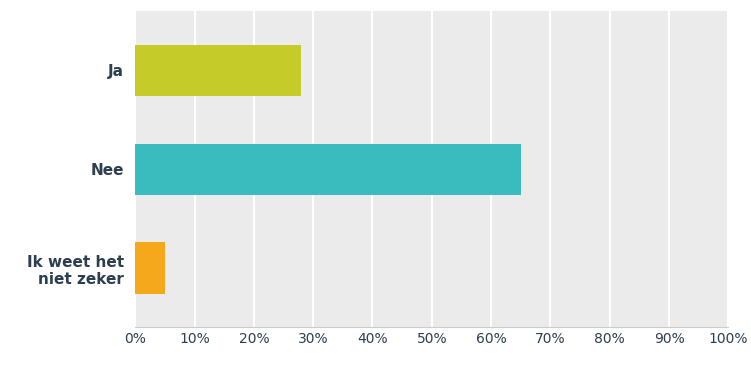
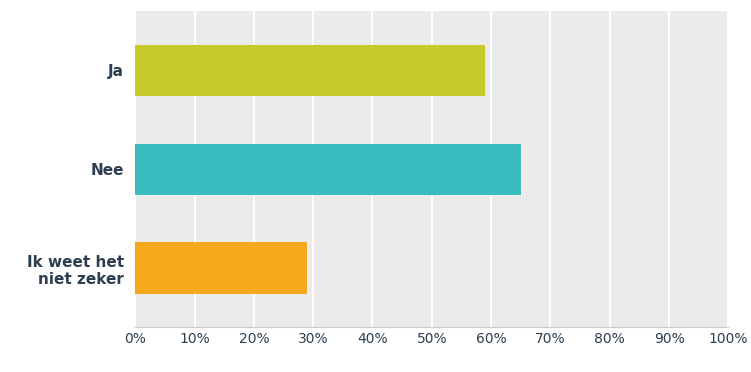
Ja: 28% -> 59%
Ik weet het niet zeker: 5% -> 29%
